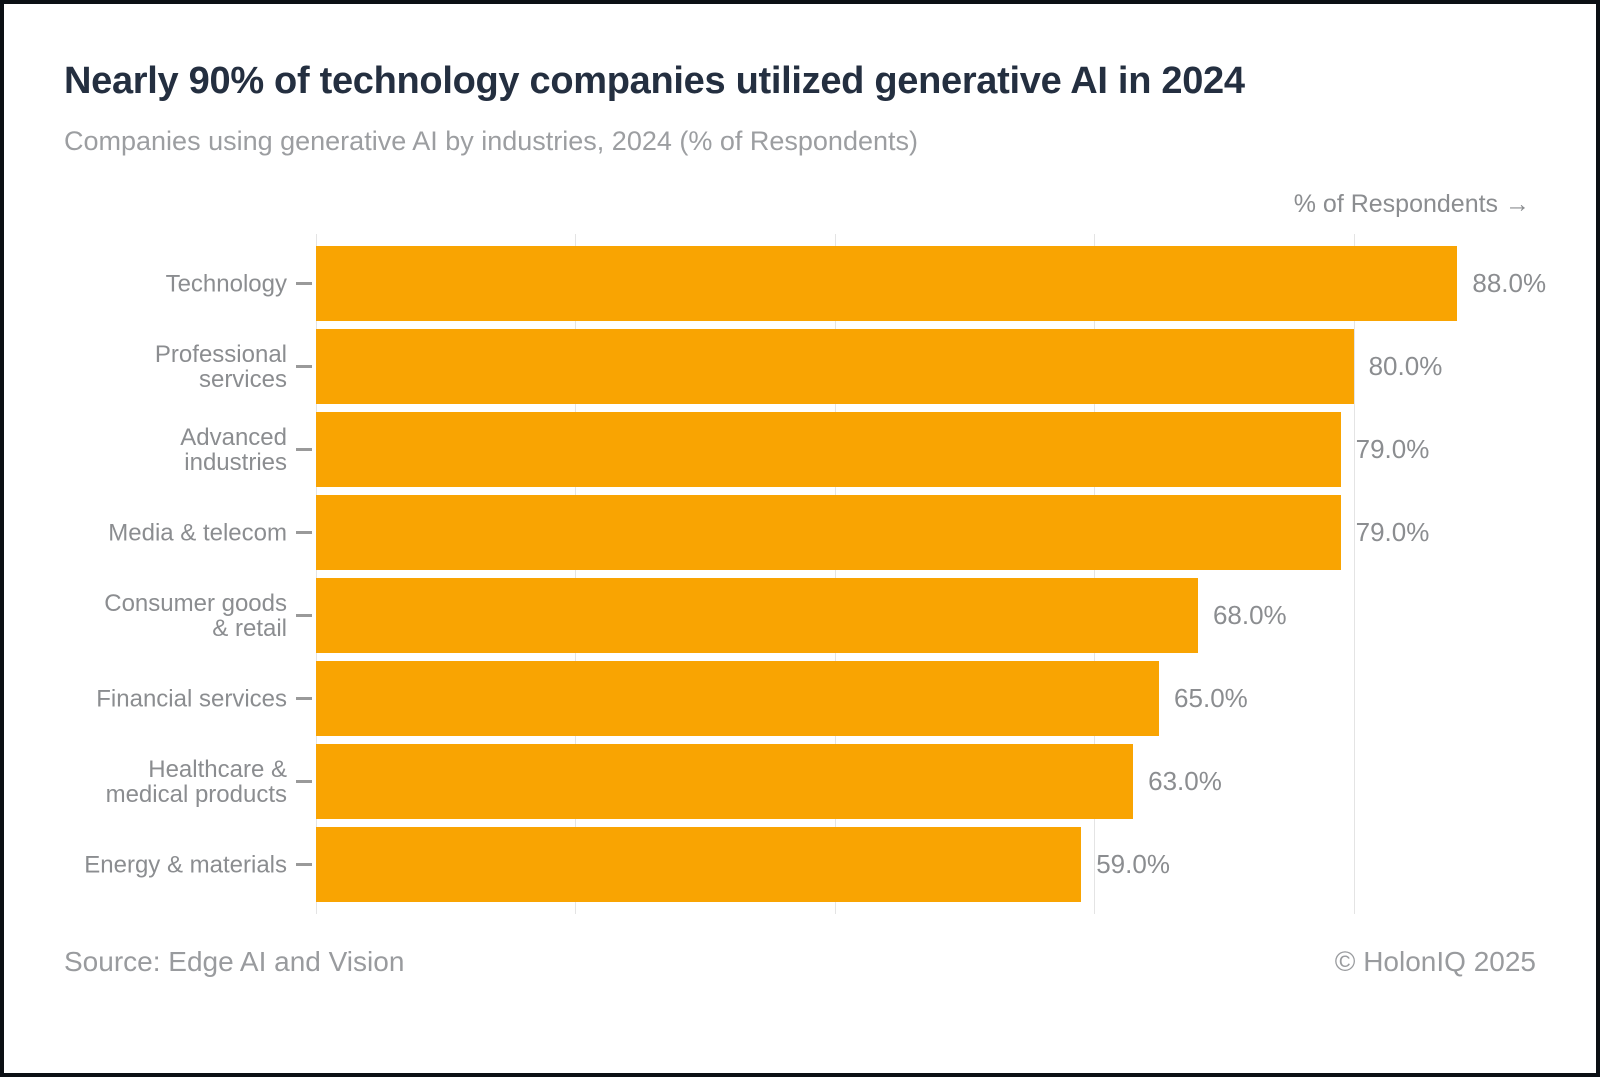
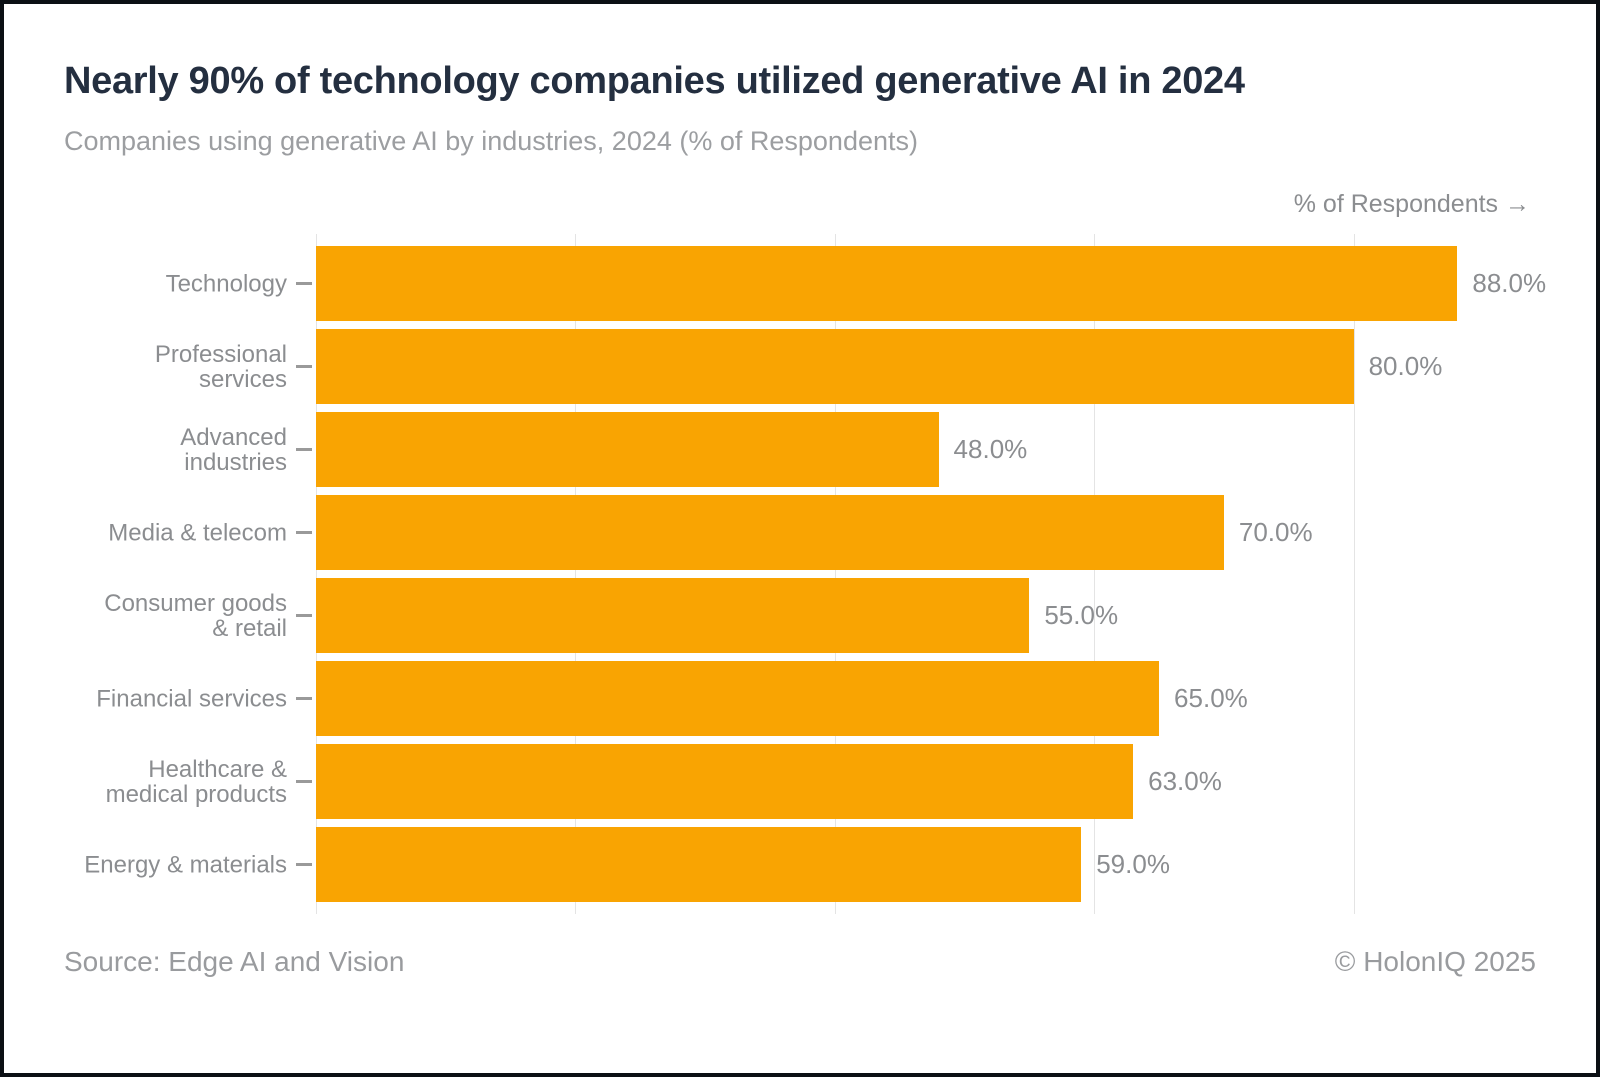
Advanced industries: 79.0% -> 48.0%
Media & telecom: 79.0% -> 70.0%
Consumer goods & retail: 68.0% -> 55.0%
